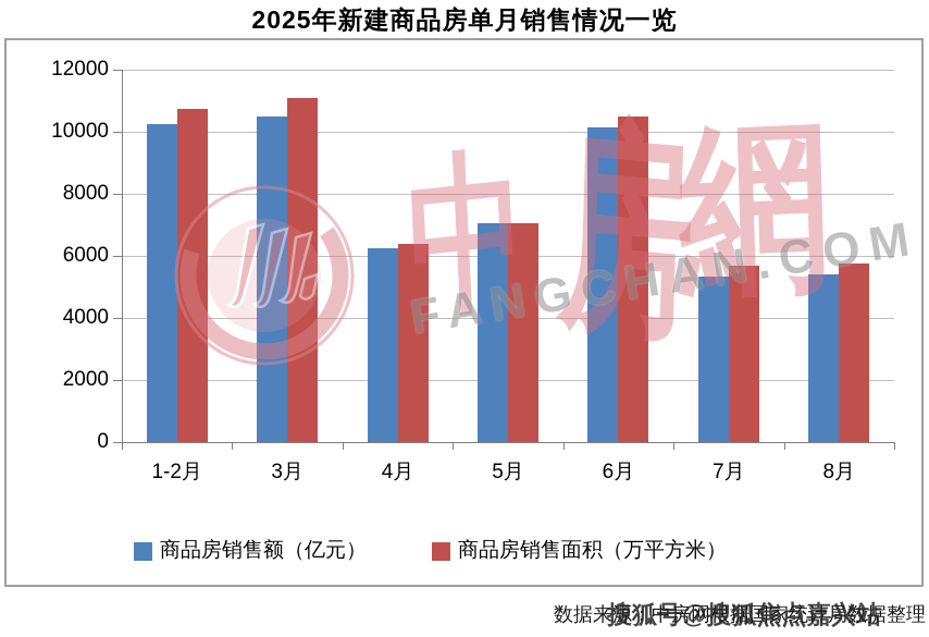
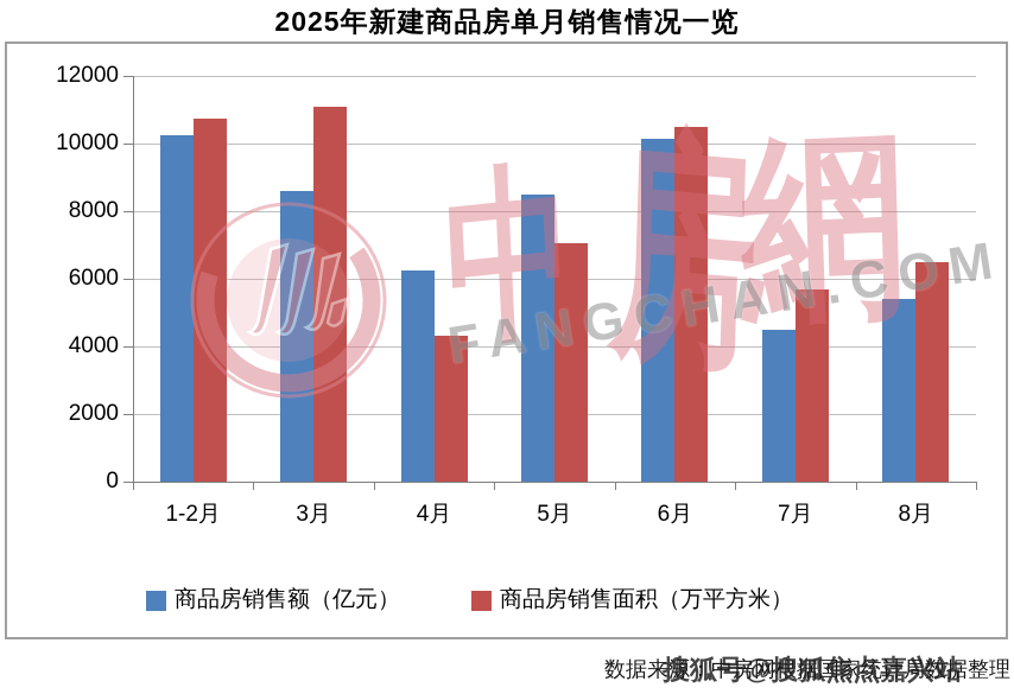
商品房销售额（亿元）/3月: 10500 -> 8600
商品房销售面积（万平方米）/4月: 6400 -> 4300
商品房销售额（亿元）/5月: 7000 -> 8500
商品房销售额（亿元）/7月: 5400 -> 4500
商品房销售面积（万平方米）/8月: 5800 -> 6500
